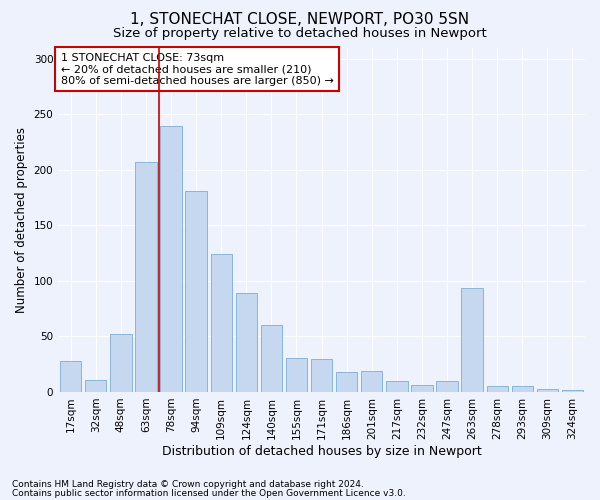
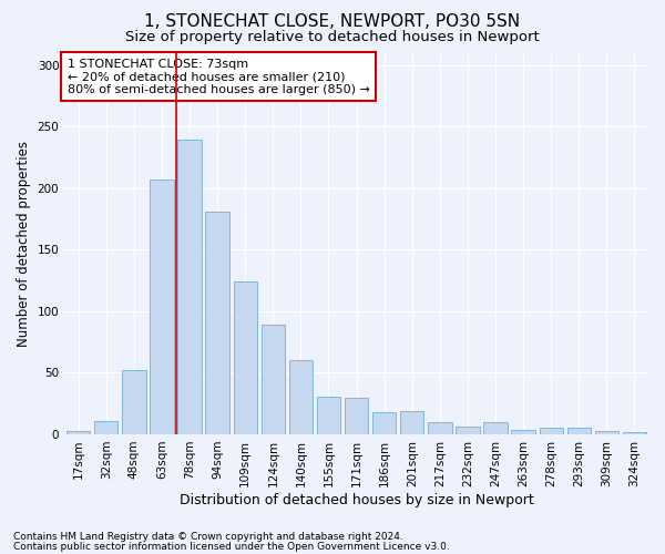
17sqm: 28 -> 3
263sqm: 94 -> 4
